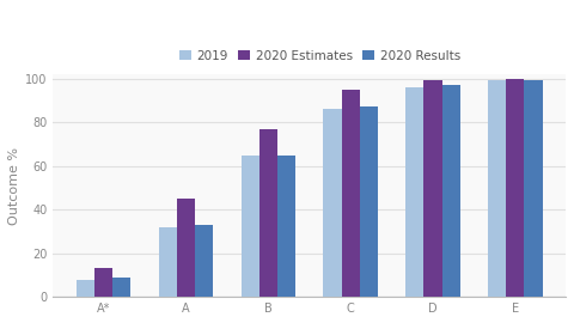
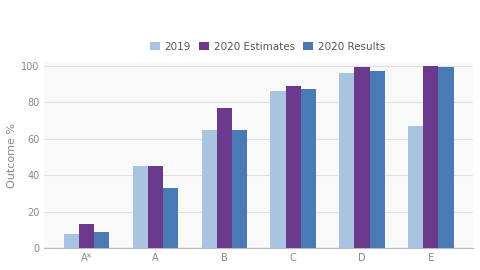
2019/A: 32 -> 45
2020 Estimates/C: 95 -> 89
2019/E: 99 -> 67
